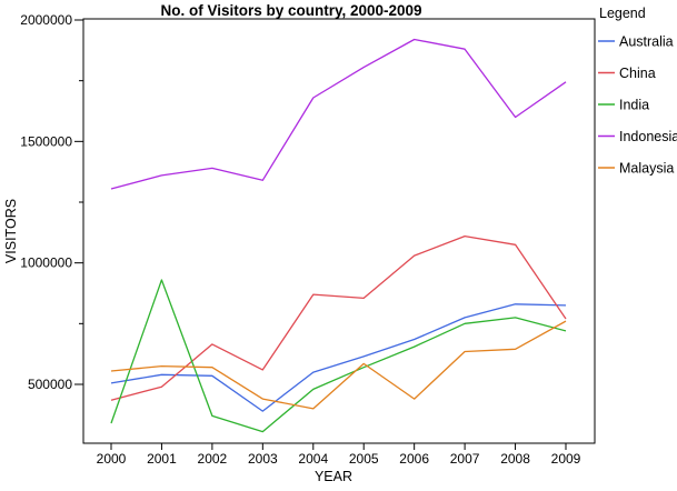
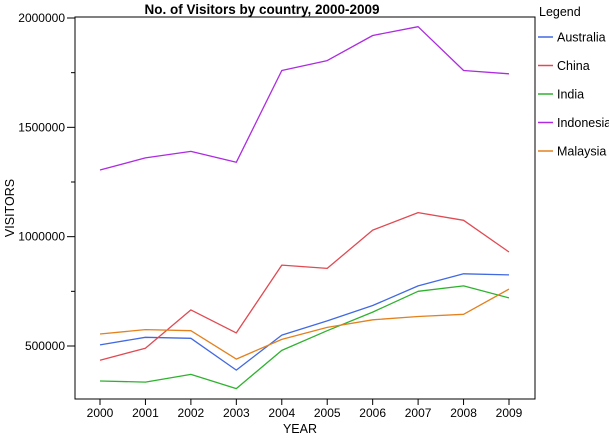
India/2001: 930000 -> 340000
Indonesia/2004: 1680000 -> 1760000
Malaysia/2004: 400000 -> 530000
Malaysia/2006: 440000 -> 620000
Indonesia/2007: 1880000 -> 1960000
Indonesia/2008: 1600000 -> 1760000
China/2009: 770000 -> 930000
